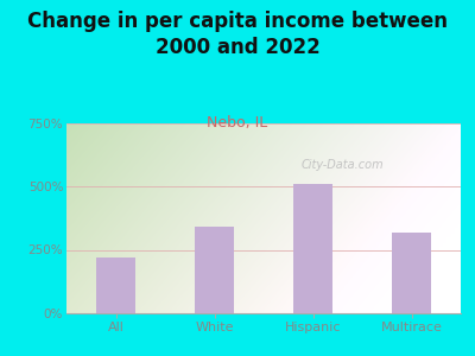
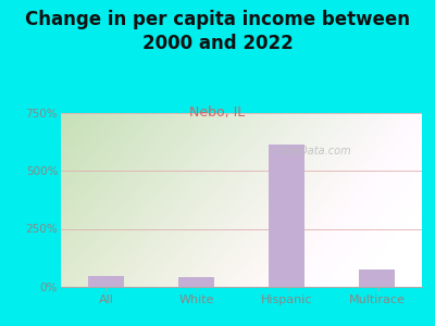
All: 220% -> 47%
White: 340% -> 43%
Hispanic: 510% -> 610%
Multirace: 320% -> 75%
